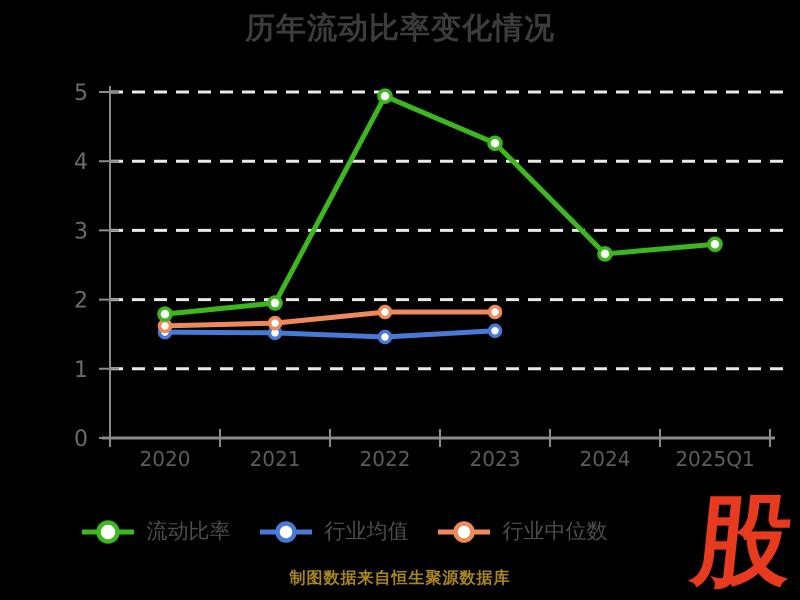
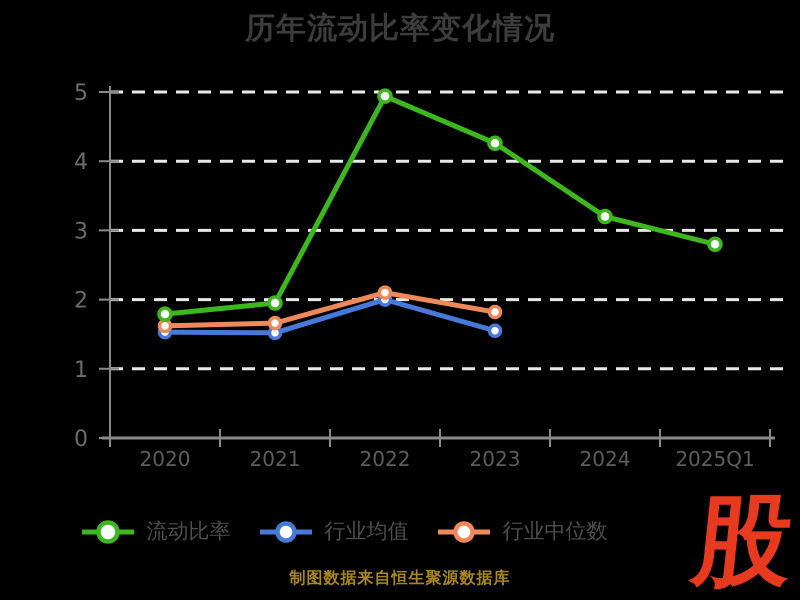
行业均值/2022: 1.5 -> 2.0
行业中位数/2022: 1.8 -> 2.1
流动比率/2024: 2.7 -> 3.2
